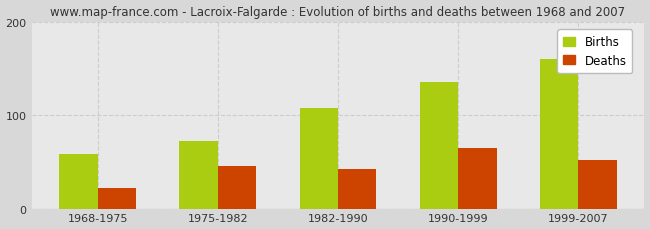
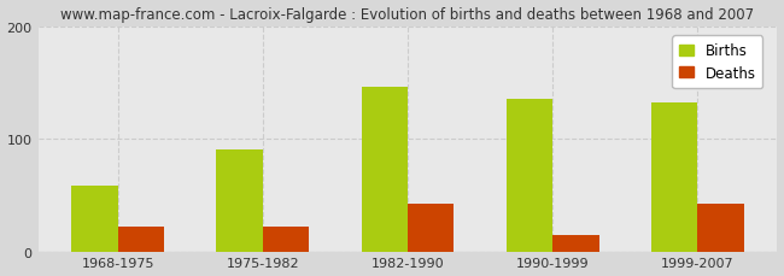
Births/1975-1982: 72 -> 90
Deaths/1975-1982: 45 -> 22
Births/1982-1990: 107 -> 146
Deaths/1990-1999: 65 -> 14
Births/1999-2007: 160 -> 132
Deaths/1999-2007: 52 -> 42
